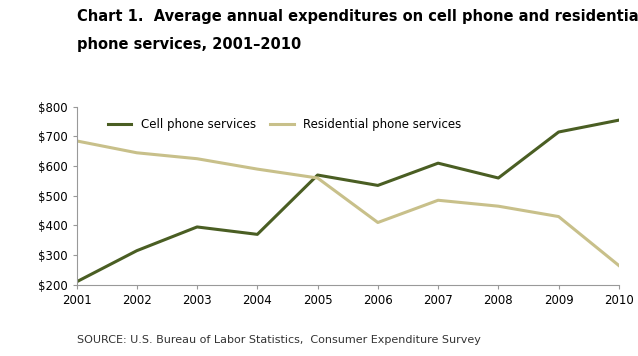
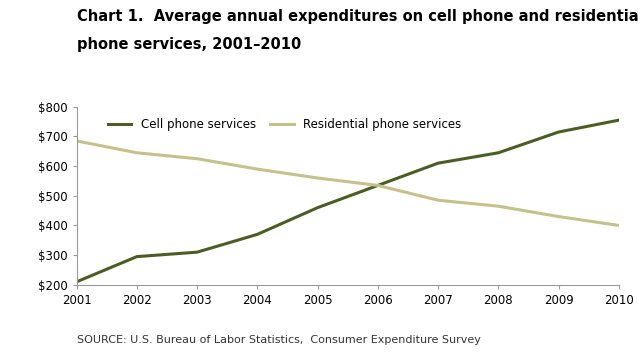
Cell phone services/2002: $315 -> $295
Cell phone services/2003: $395 -> $310
Cell phone services/2005: $570 -> $460
Residential phone services/2006: $410 -> $535
Cell phone services/2008: $560 -> $645
Residential phone services/2010: $265 -> $400
